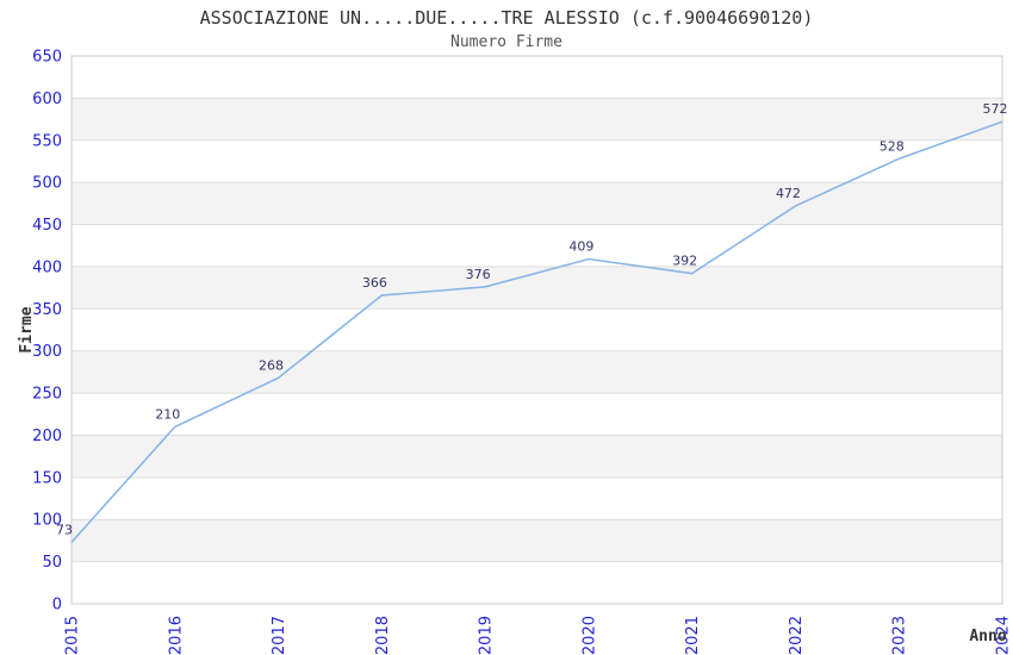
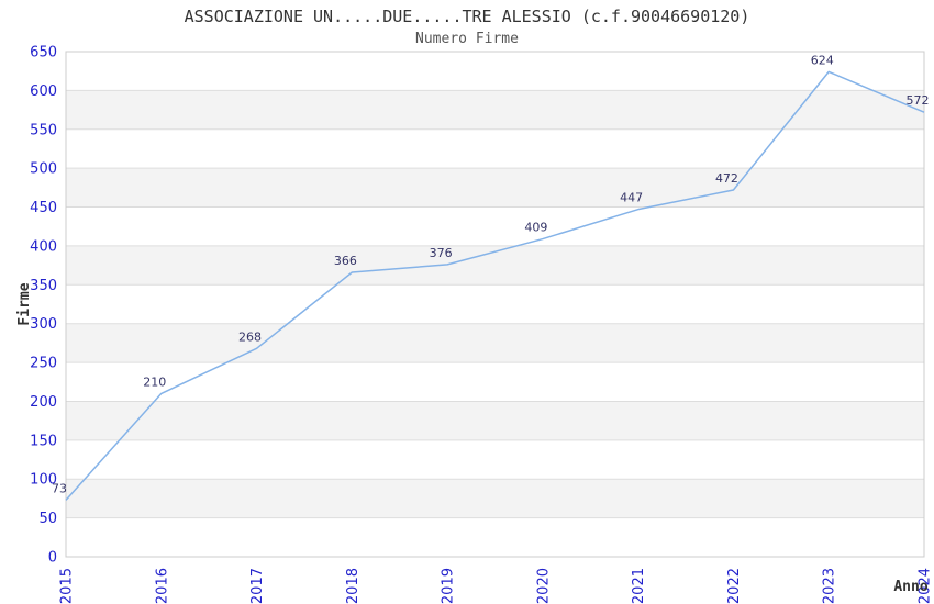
2021: 392 -> 447
2023: 528 -> 624
